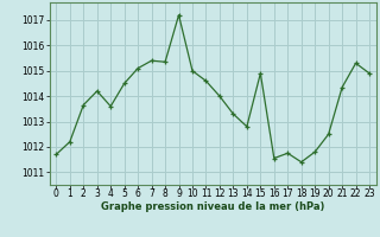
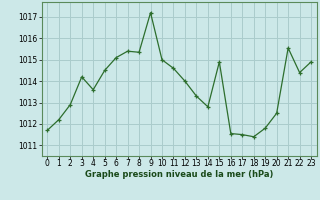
2: 1013.65 -> 1012.90
17: 1011.75 -> 1011.50
21: 1014.35 -> 1015.55
22: 1015.30 -> 1014.40
